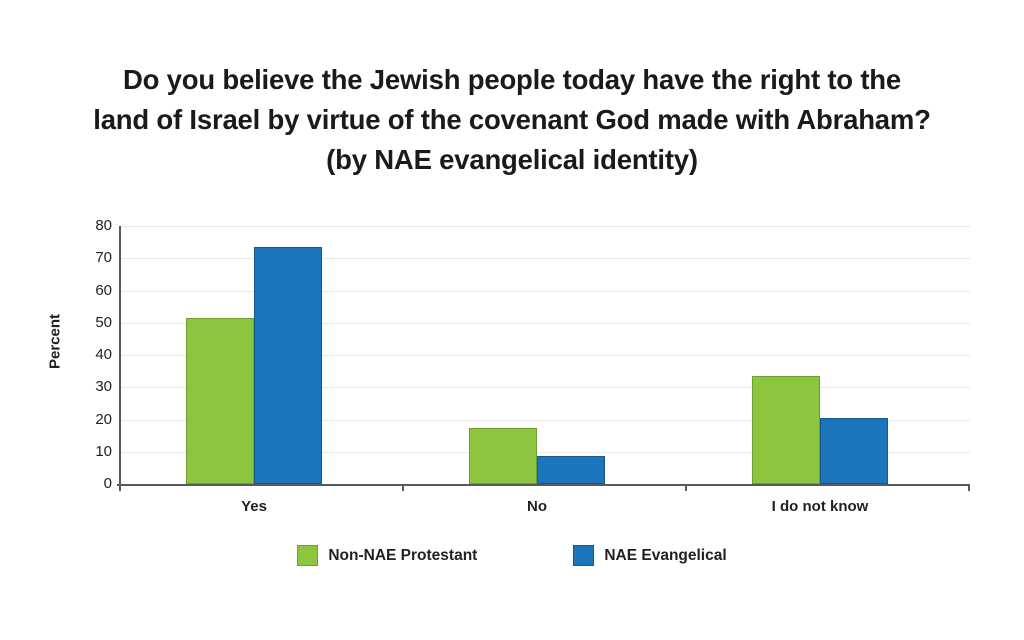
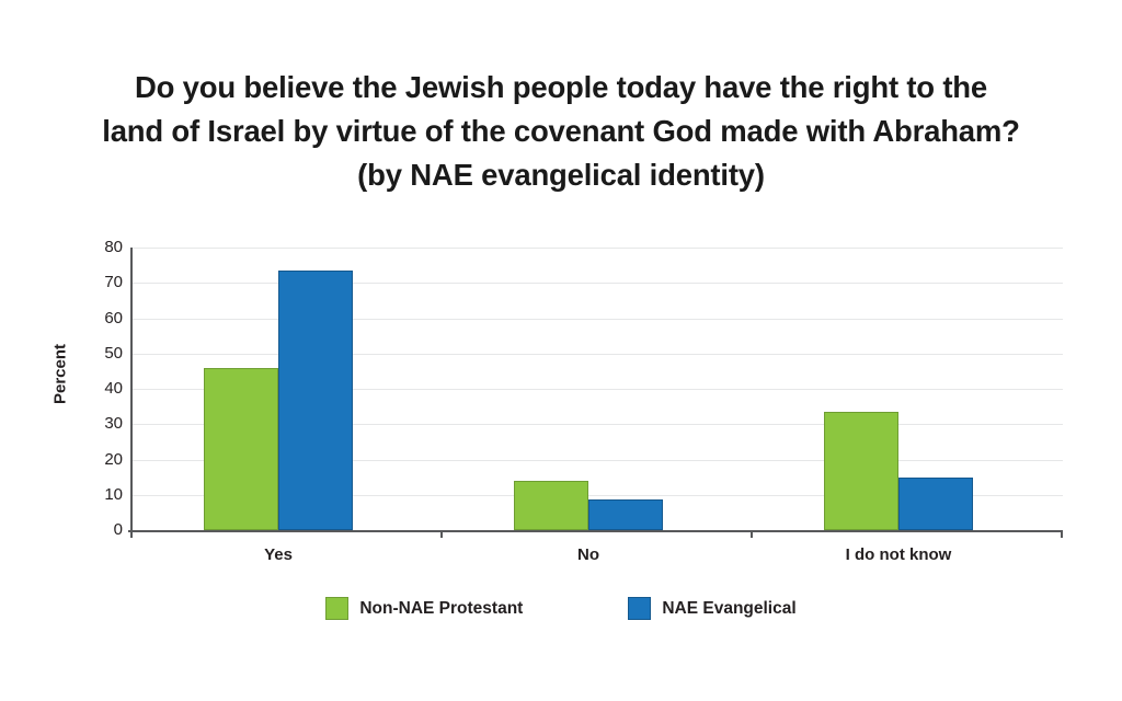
Non-NAE Protestant/Yes: 51 -> 46
Non-NAE Protestant/No: 18 -> 14
NAE Evangelical/I do not know: 20 -> 15
